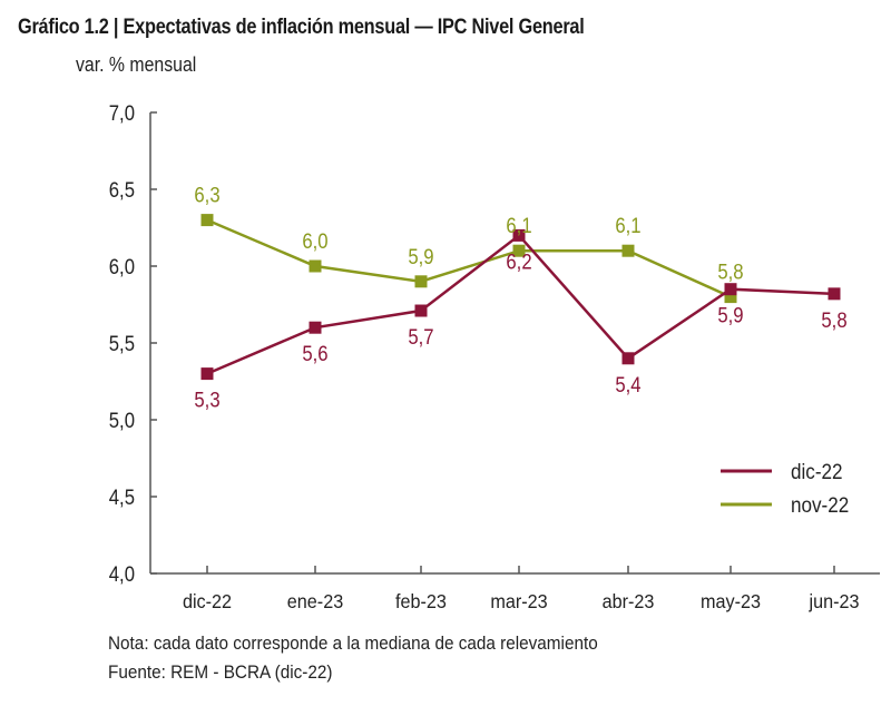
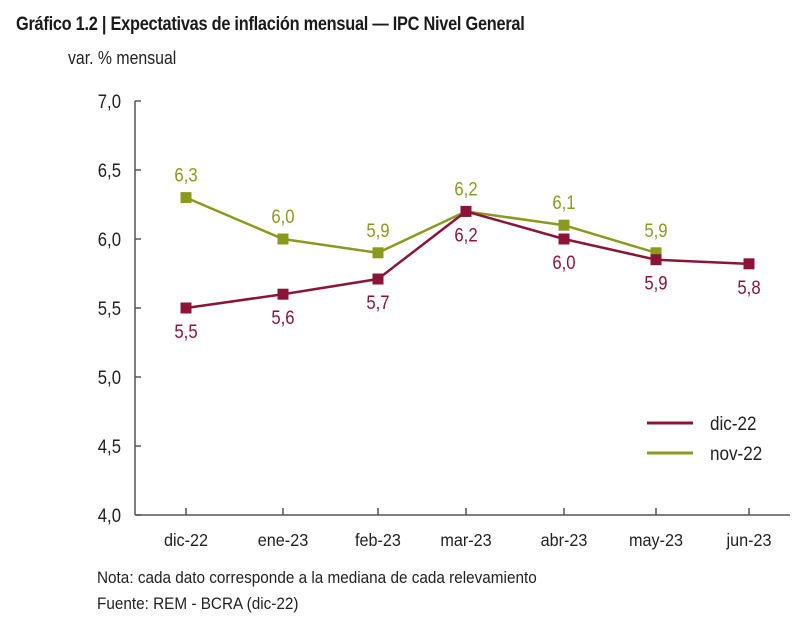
dic-22/dic-22: 5,3 -> 5,5
nov-22/mar-23: 6,1 -> 6,2
dic-22/abr-23: 5,4 -> 6,0
nov-22/may-23: 5,8 -> 5,9
